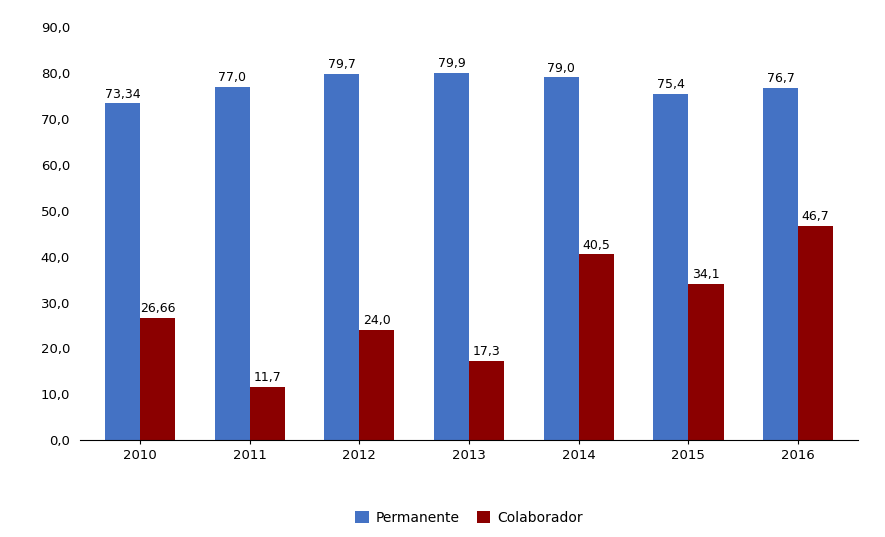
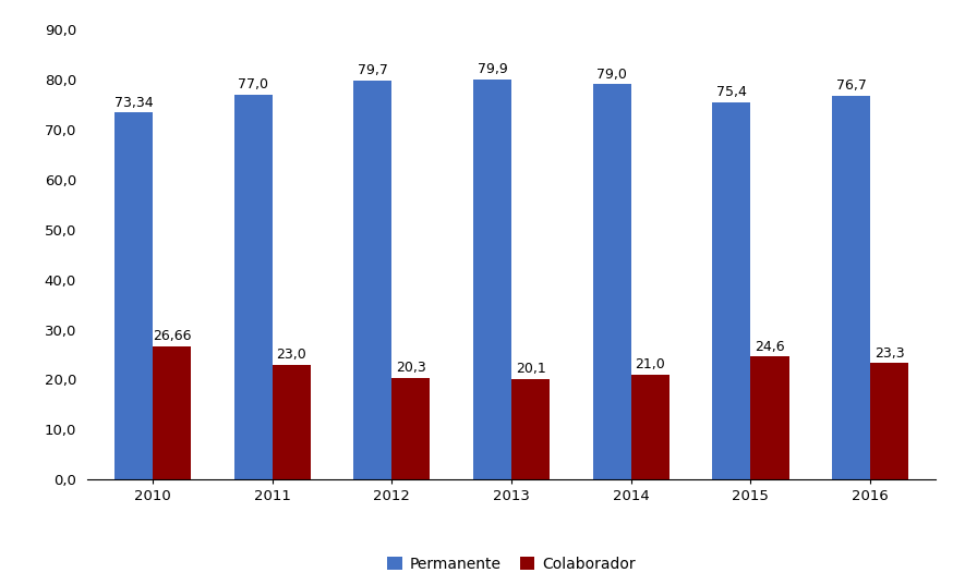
Colaborador/2011: 11,7 -> 23,0
Colaborador/2012: 24,0 -> 20,3
Colaborador/2013: 17,3 -> 20,1
Colaborador/2014: 40,5 -> 21,0
Colaborador/2015: 34,1 -> 24,6
Colaborador/2016: 46,7 -> 23,3
